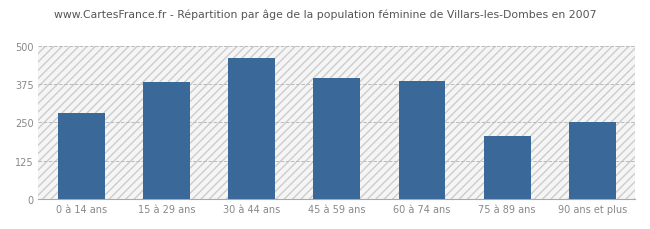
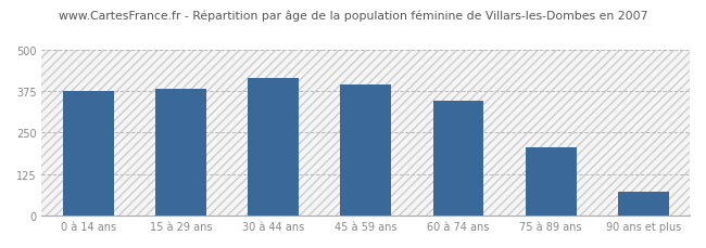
0 à 14 ans: 280 -> 375
30 à 44 ans: 460 -> 415
60 à 74 ans: 385 -> 345
90 ans et plus: 250 -> 73
